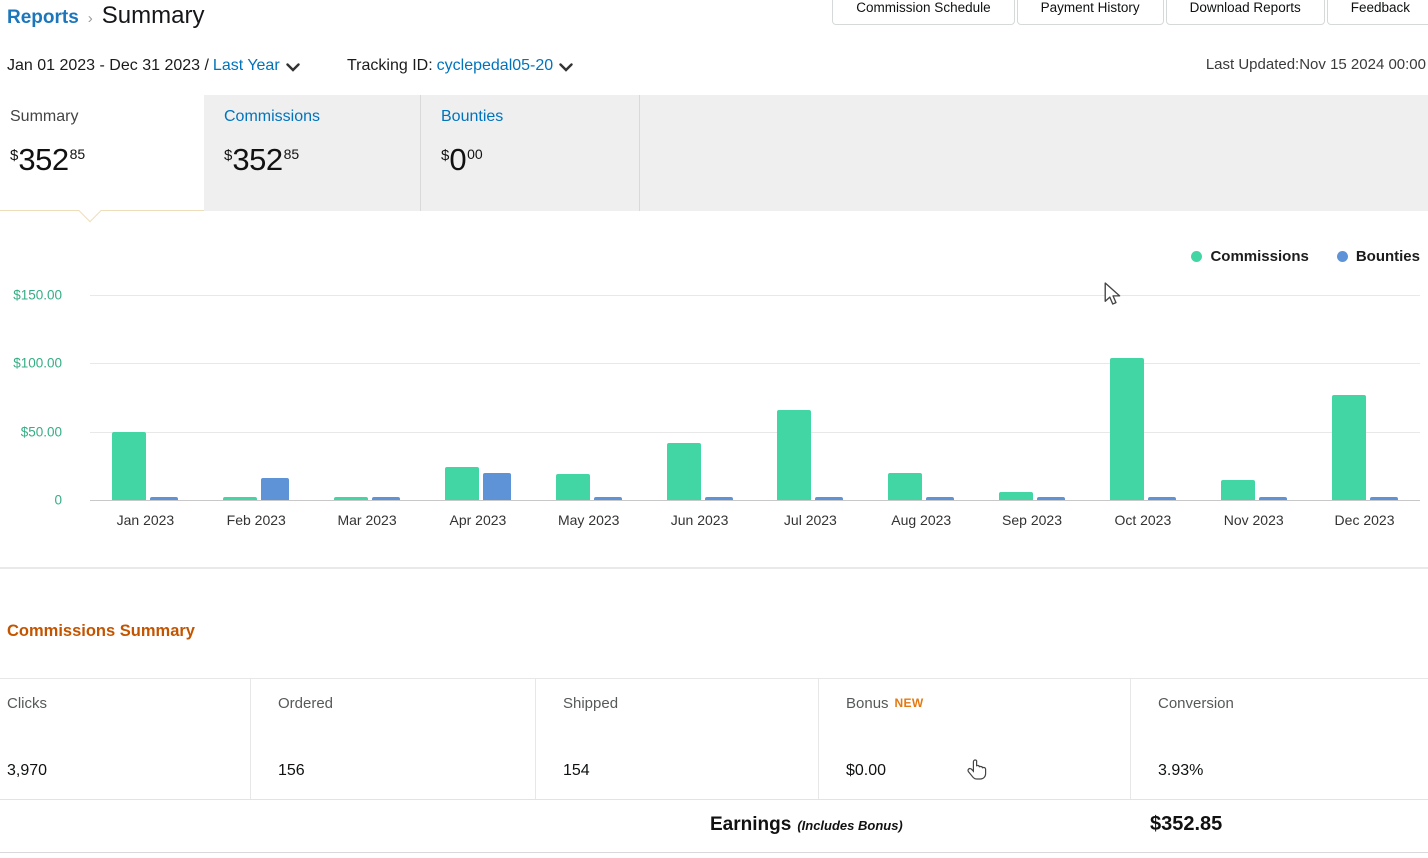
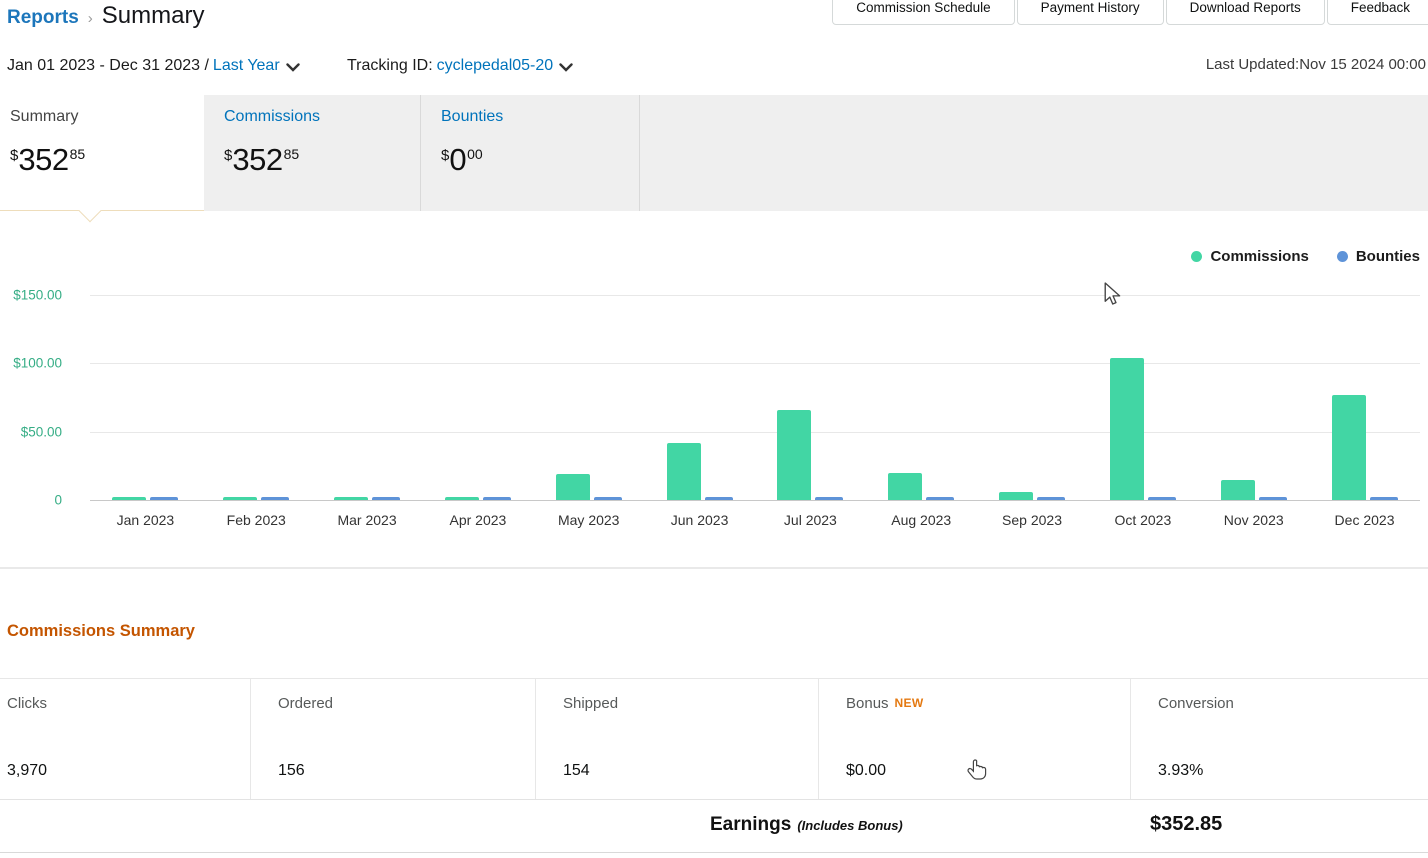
Commissions/Jan 2023: $50 -> $2
Bounties/Feb 2023: $16 -> $2
Commissions/Apr 2023: $24 -> $2
Bounties/Apr 2023: $20 -> $2
